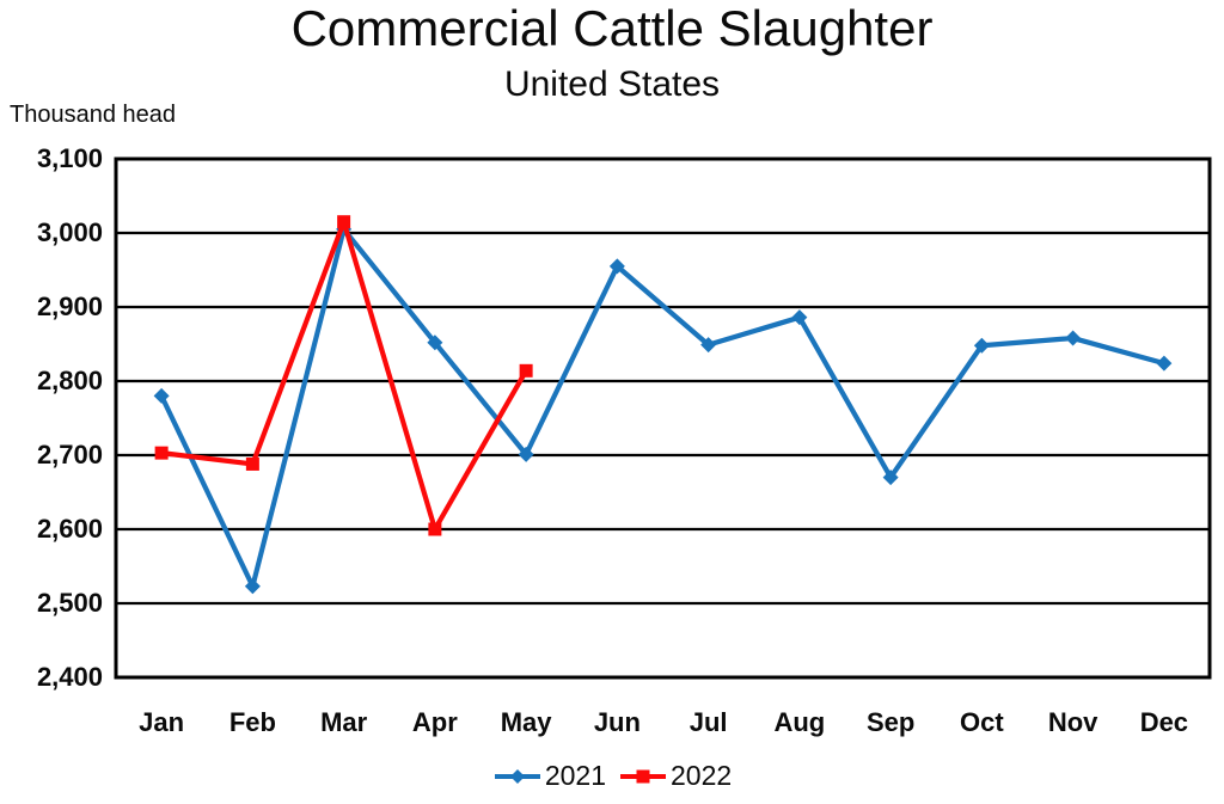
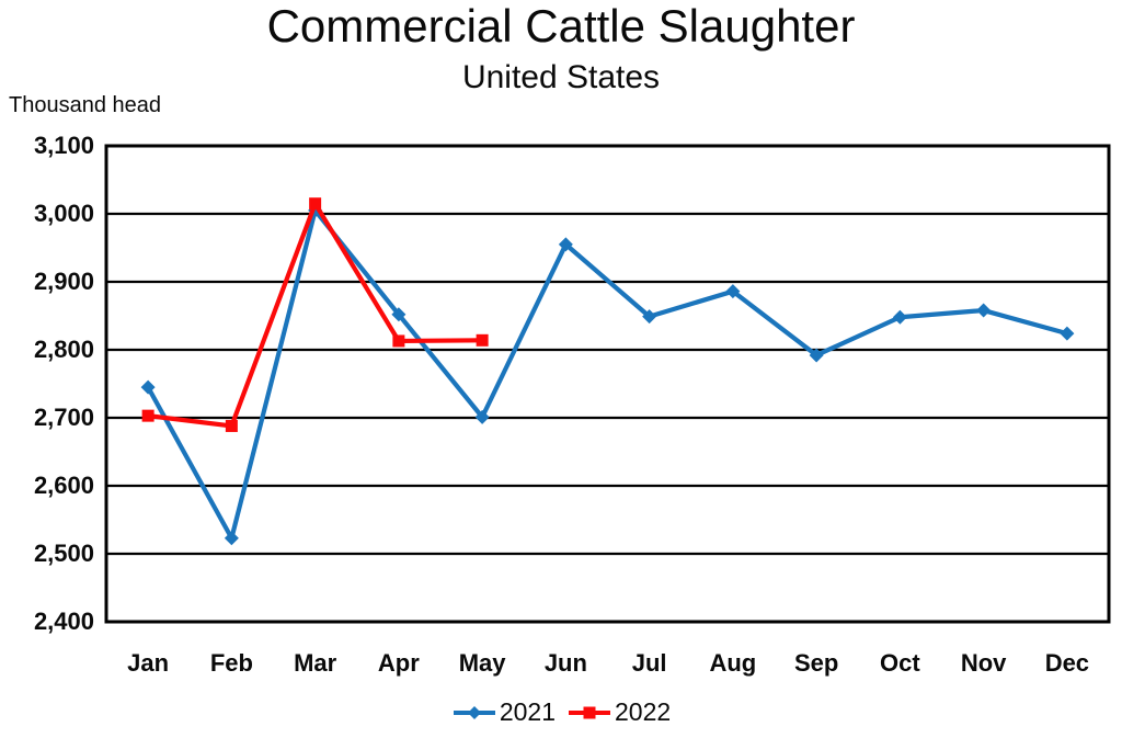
2021/Jan: 2780 -> 2740
2022/Apr: 2600 -> 2810
2021/Sep: 2670 -> 2790
